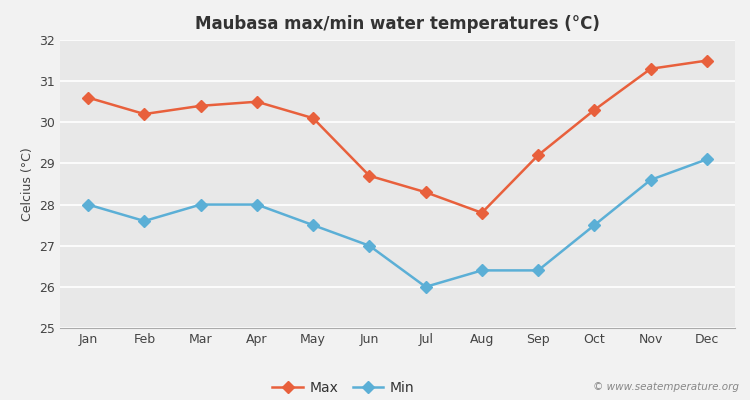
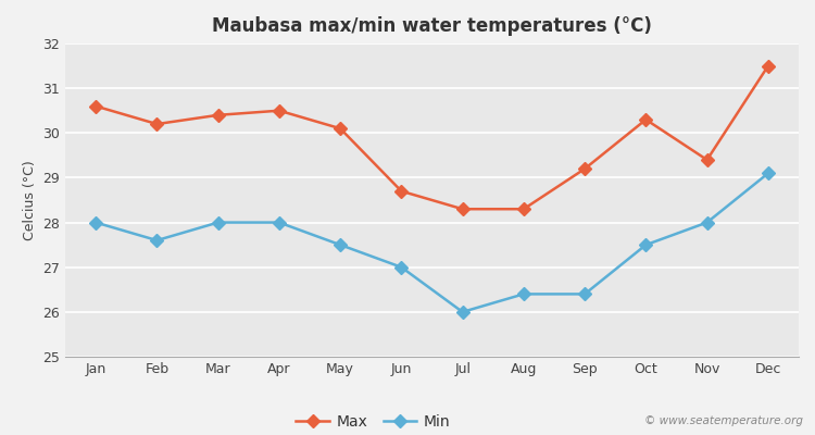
Max/Aug: 27.8 -> 28.3
Max/Nov: 31.3 -> 29.4
Min/Nov: 28.6 -> 28.0
